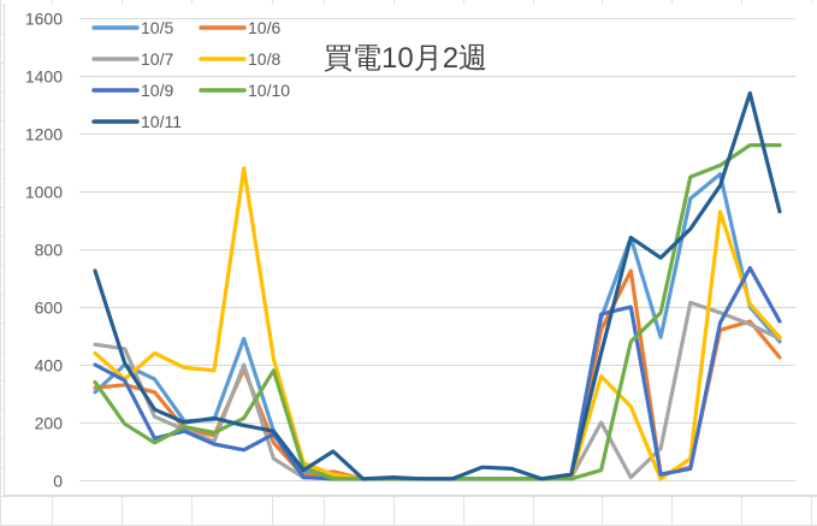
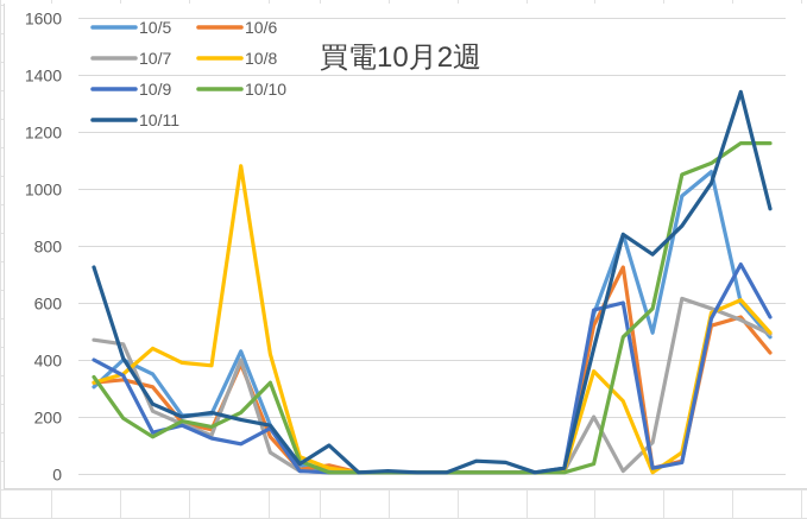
10/8/0: 440 -> 320
10/5/5: 490 -> 430
10/10/6: 380 -> 320
10/8/21: 930 -> 560
